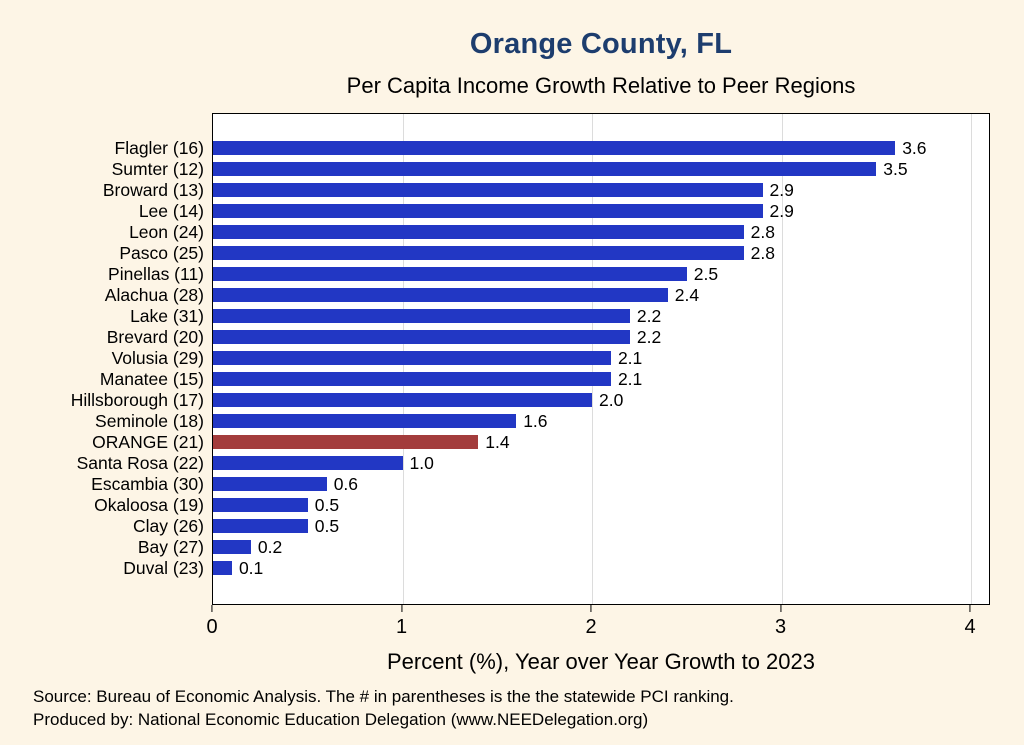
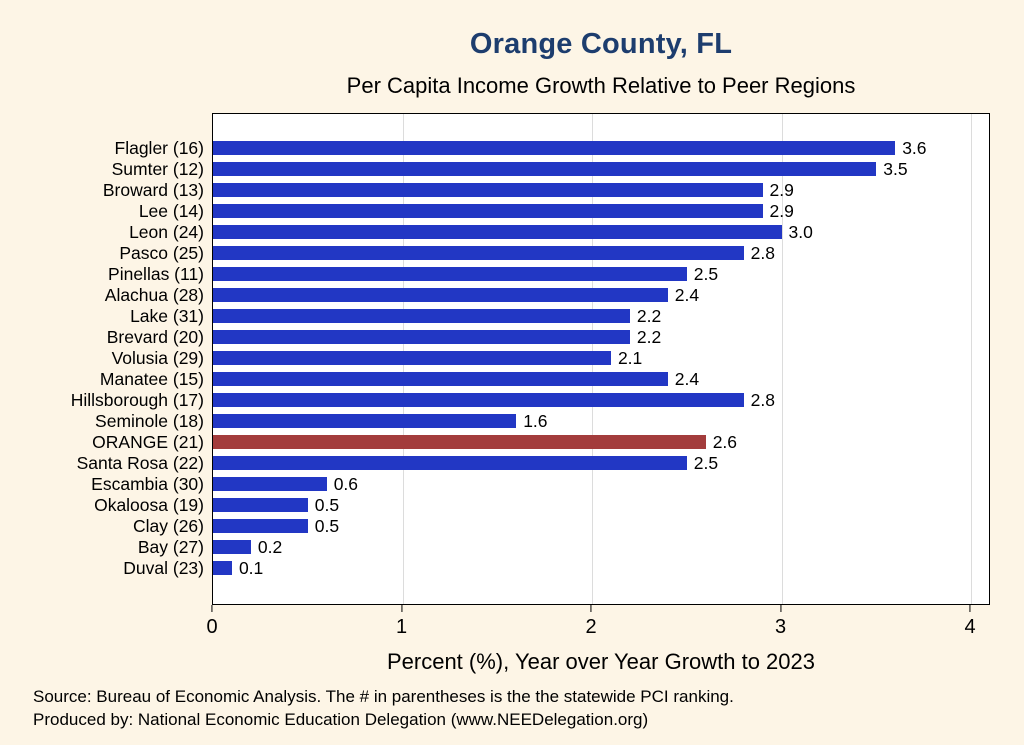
Leon (24): 2.8 -> 3.0
Manatee (15): 2.1 -> 2.4
Hillsborough (17): 2.0 -> 2.8
ORANGE (21): 1.4 -> 2.6
Santa Rosa (22): 1.0 -> 2.5
